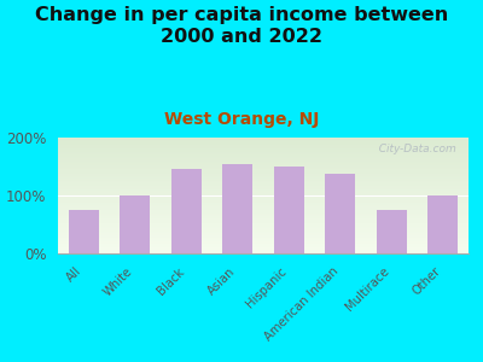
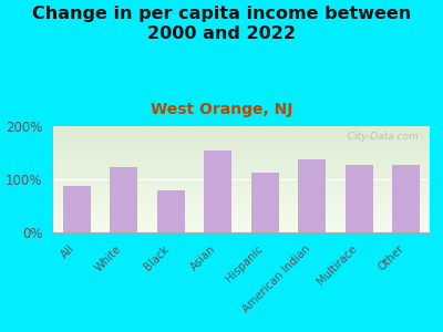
All: 75% -> 88%
White: 100% -> 122%
Black: 145% -> 80%
Hispanic: 150% -> 112%
Multirace: 75% -> 128%
Other: 100% -> 127%
